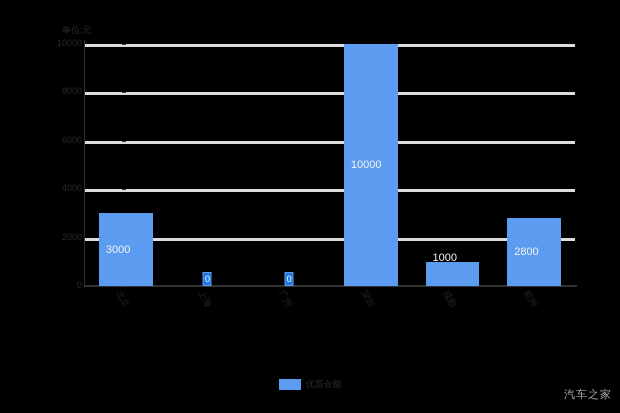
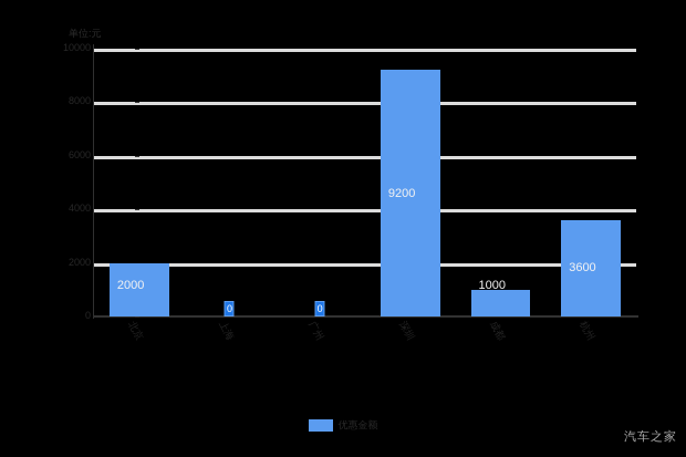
北京: 3000 -> 2000
深圳: 10000 -> 9200
杭州: 2800 -> 3600
